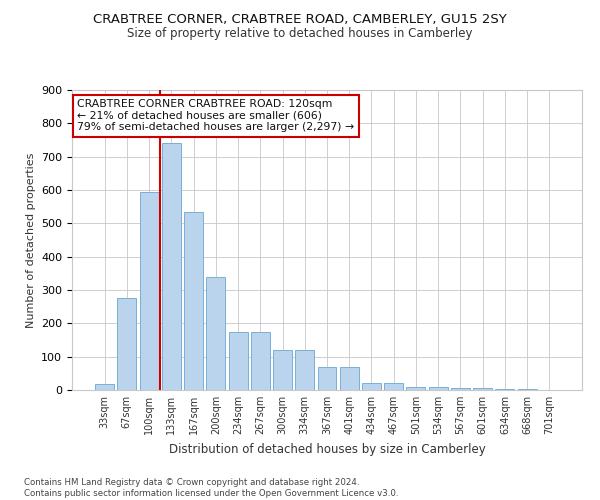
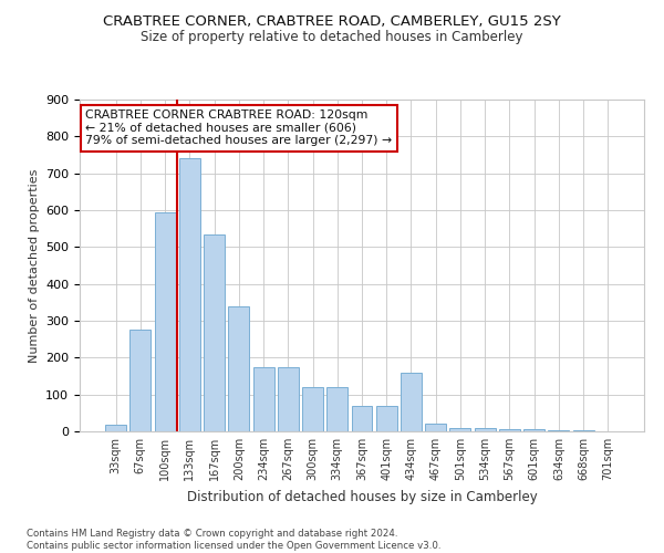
434sqm: 22 -> 160
